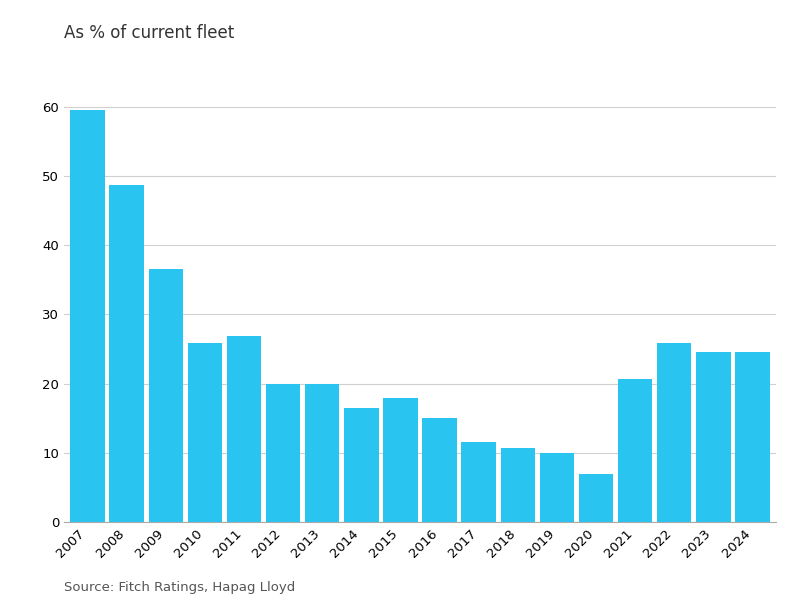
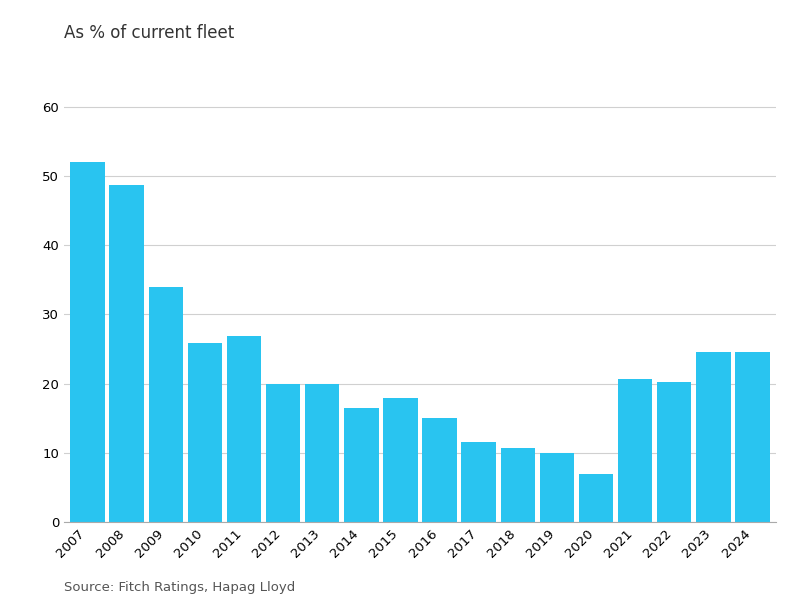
2007: 59.5 -> 52.0
2009: 36.5 -> 34.0
2022: 25.8 -> 20.2
